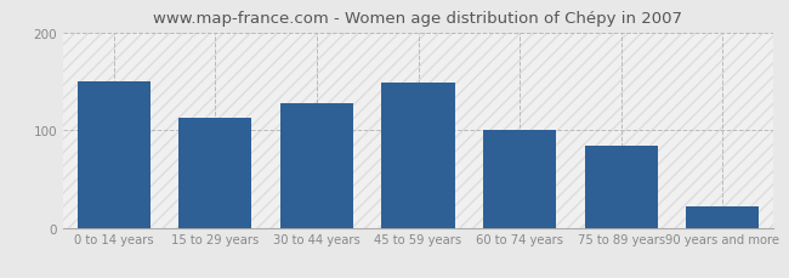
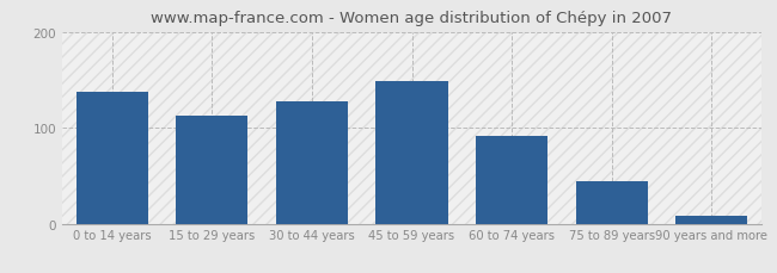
0 to 14 years: 150 -> 137
60 to 74 years: 100 -> 91
75 to 89 years: 84 -> 44
90 years and more: 22 -> 8
